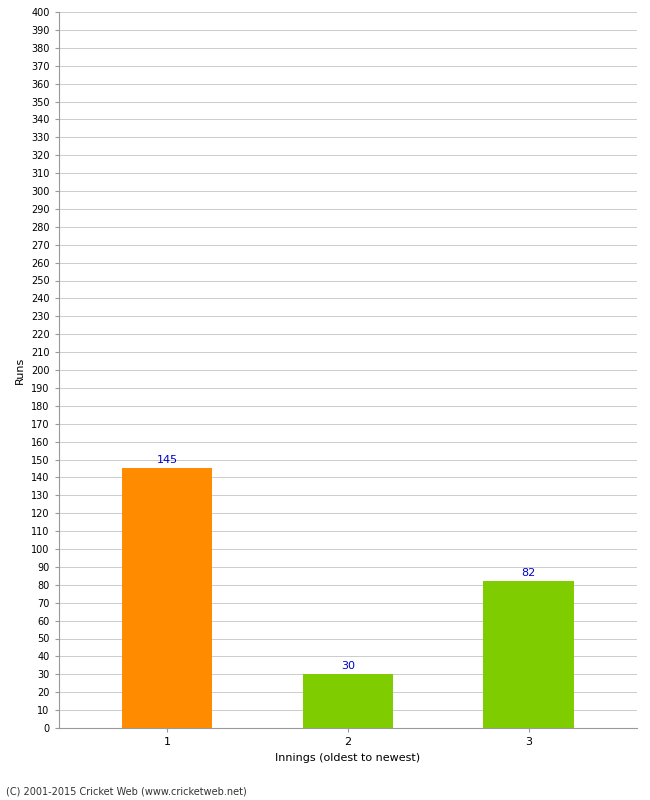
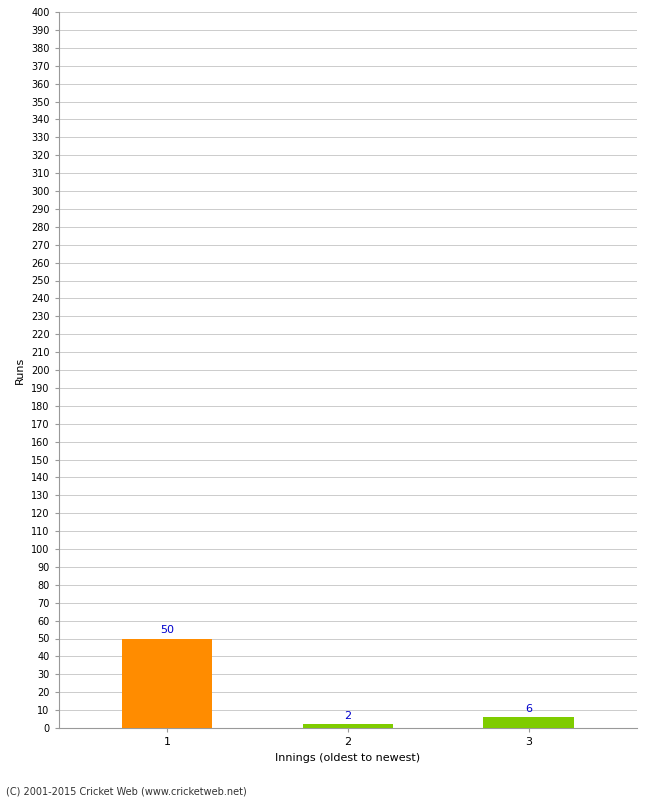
1: 145 -> 50
2: 30 -> 2
3: 82 -> 6
